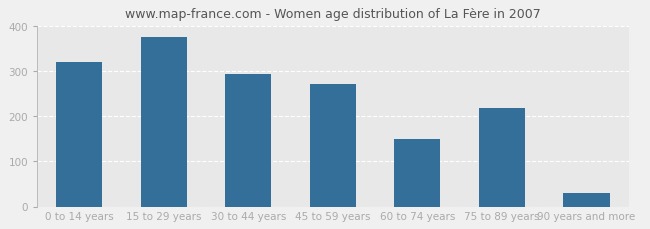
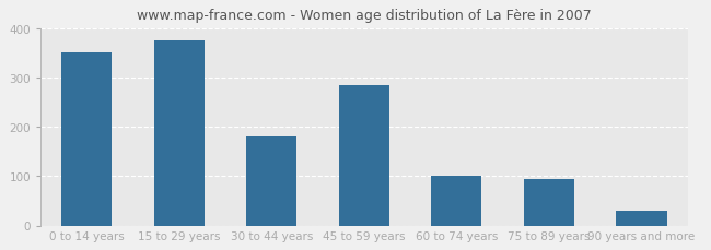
0 to 14 years: 320 -> 350
30 to 44 years: 293 -> 180
45 to 59 years: 270 -> 285
60 to 74 years: 150 -> 100
75 to 89 years: 217 -> 95
